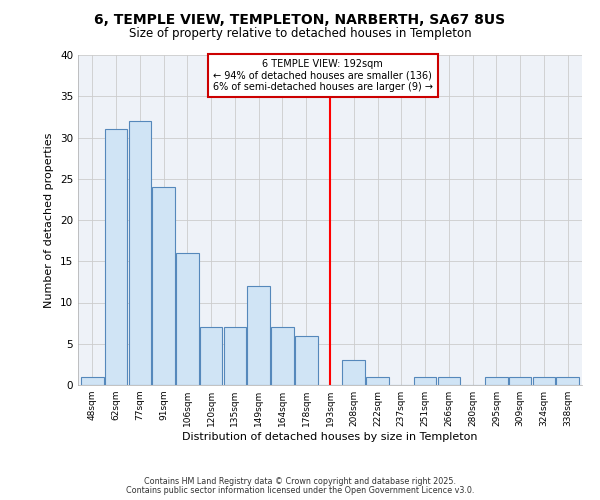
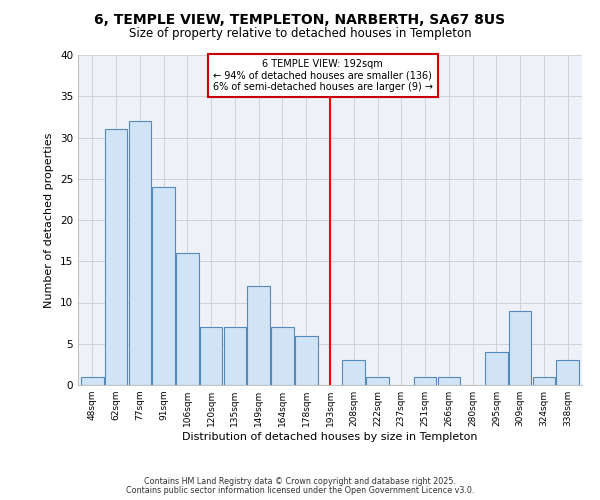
295sqm: 1 -> 4
309sqm: 1 -> 9
338sqm: 1 -> 3
